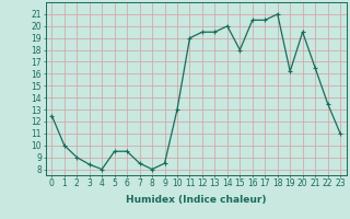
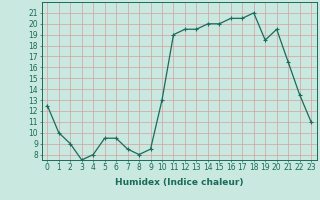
3: 8.4 -> 7.5
15: 18.0 -> 20.0
19: 16.2 -> 18.5
